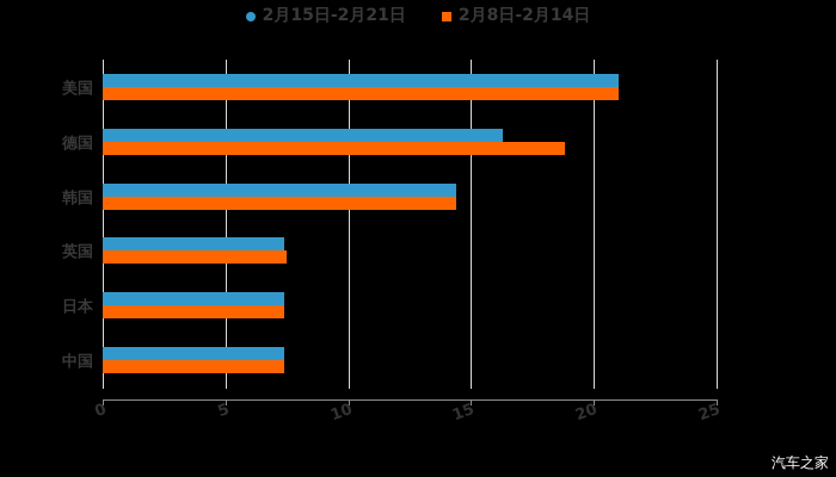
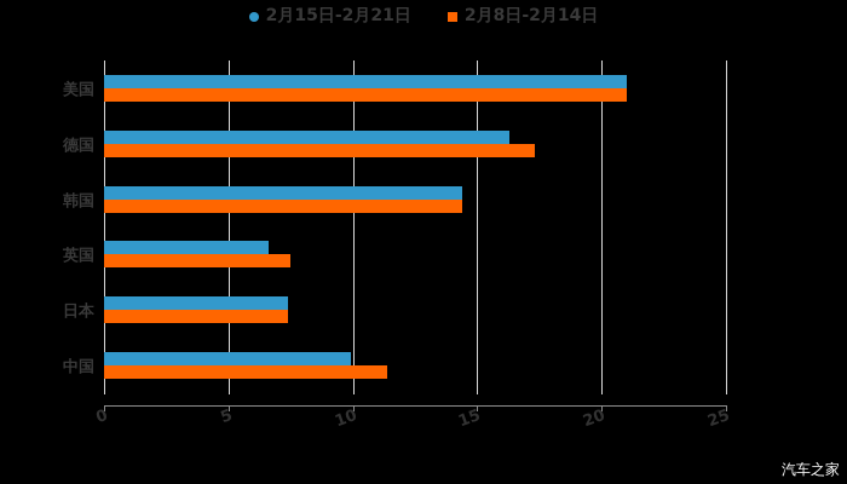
2月8日-2月14日/德国: 18.8 -> 17.3
2月15日-2月21日/英国: 7.4 -> 6.6
2月15日-2月21日/中国: 7.4 -> 9.9
2月8日-2月14日/中国: 7.4 -> 11.4
